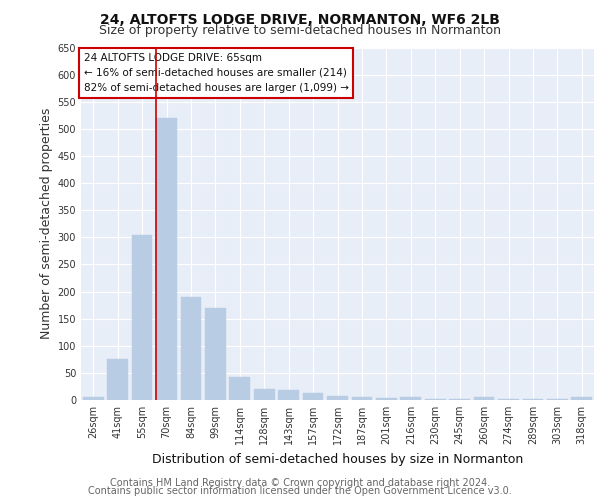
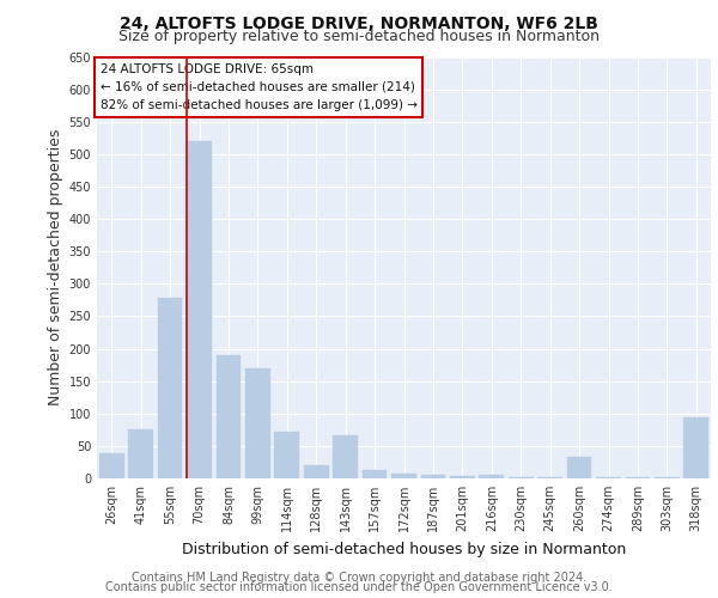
26sqm: 5 -> 38
55sqm: 305 -> 278
114sqm: 42 -> 72
143sqm: 18 -> 66
260sqm: 5 -> 34
318sqm: 5 -> 94
